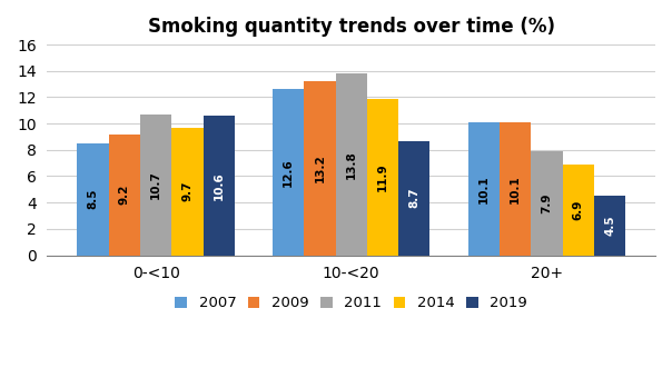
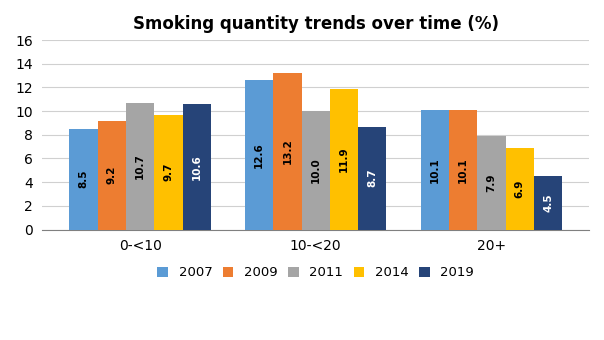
2011/10-<20: 13.8 -> 10.0
